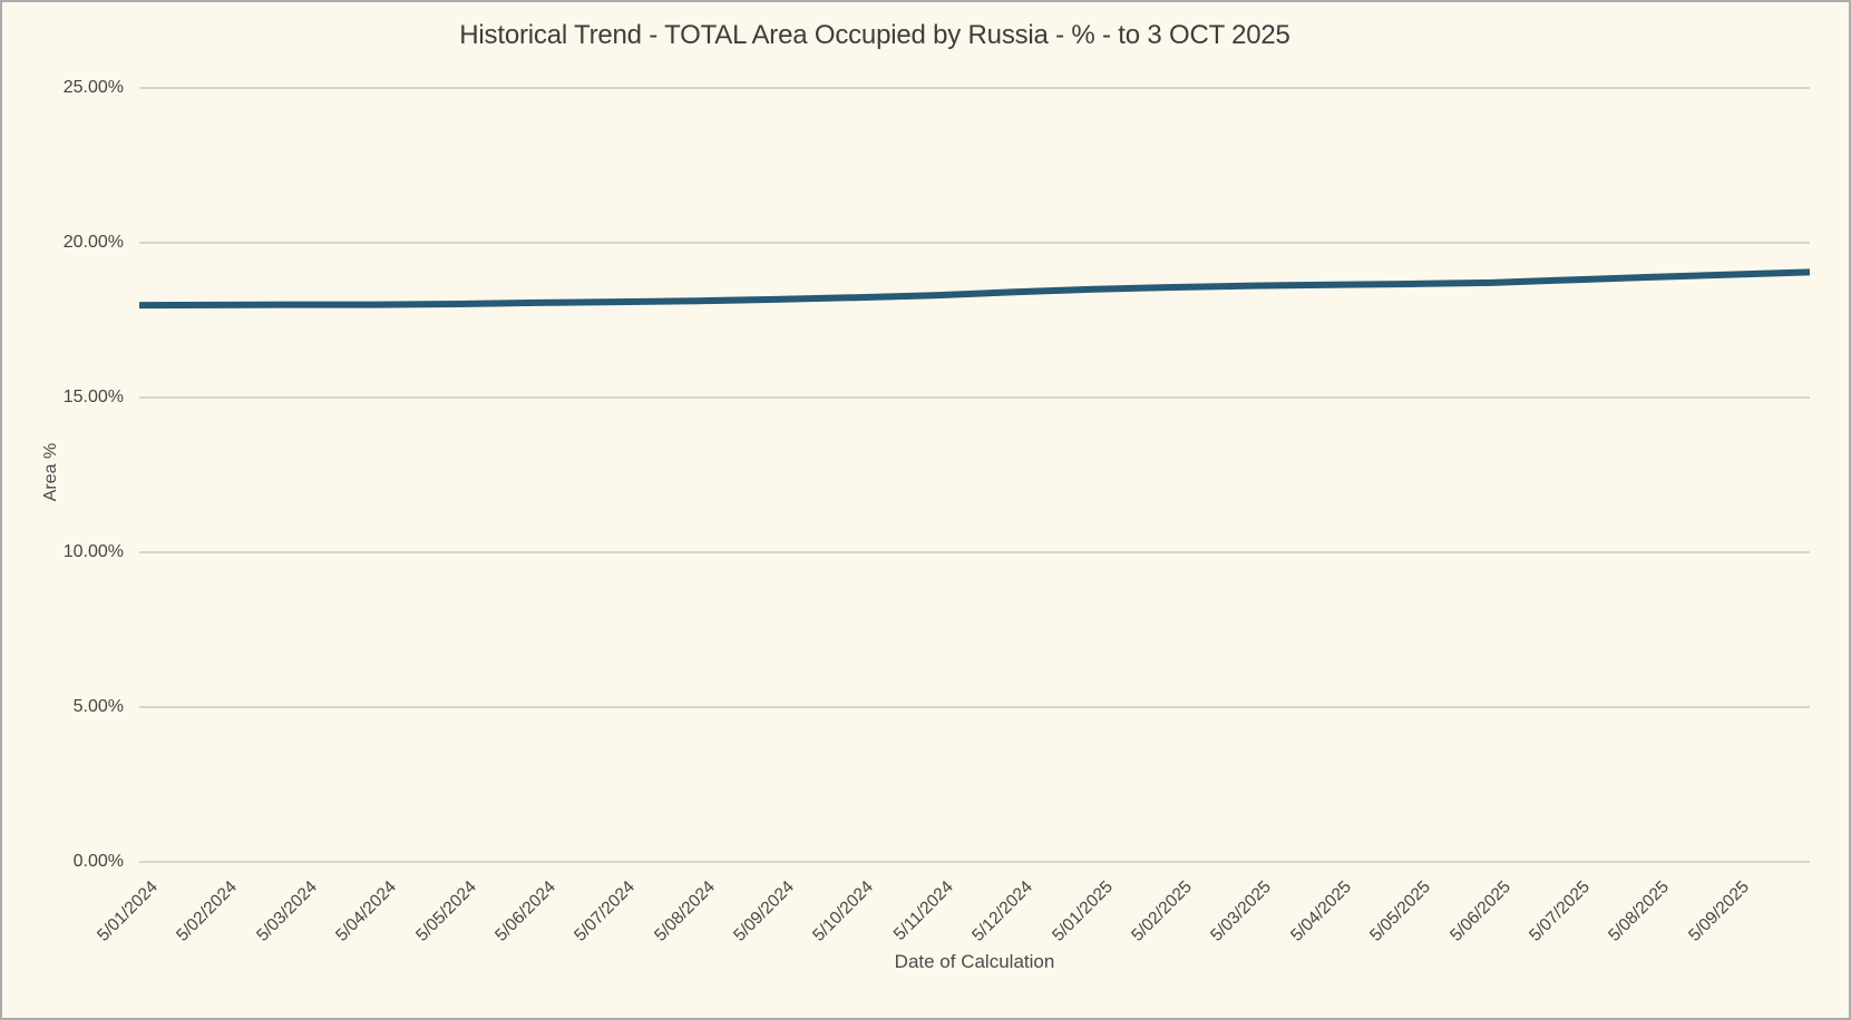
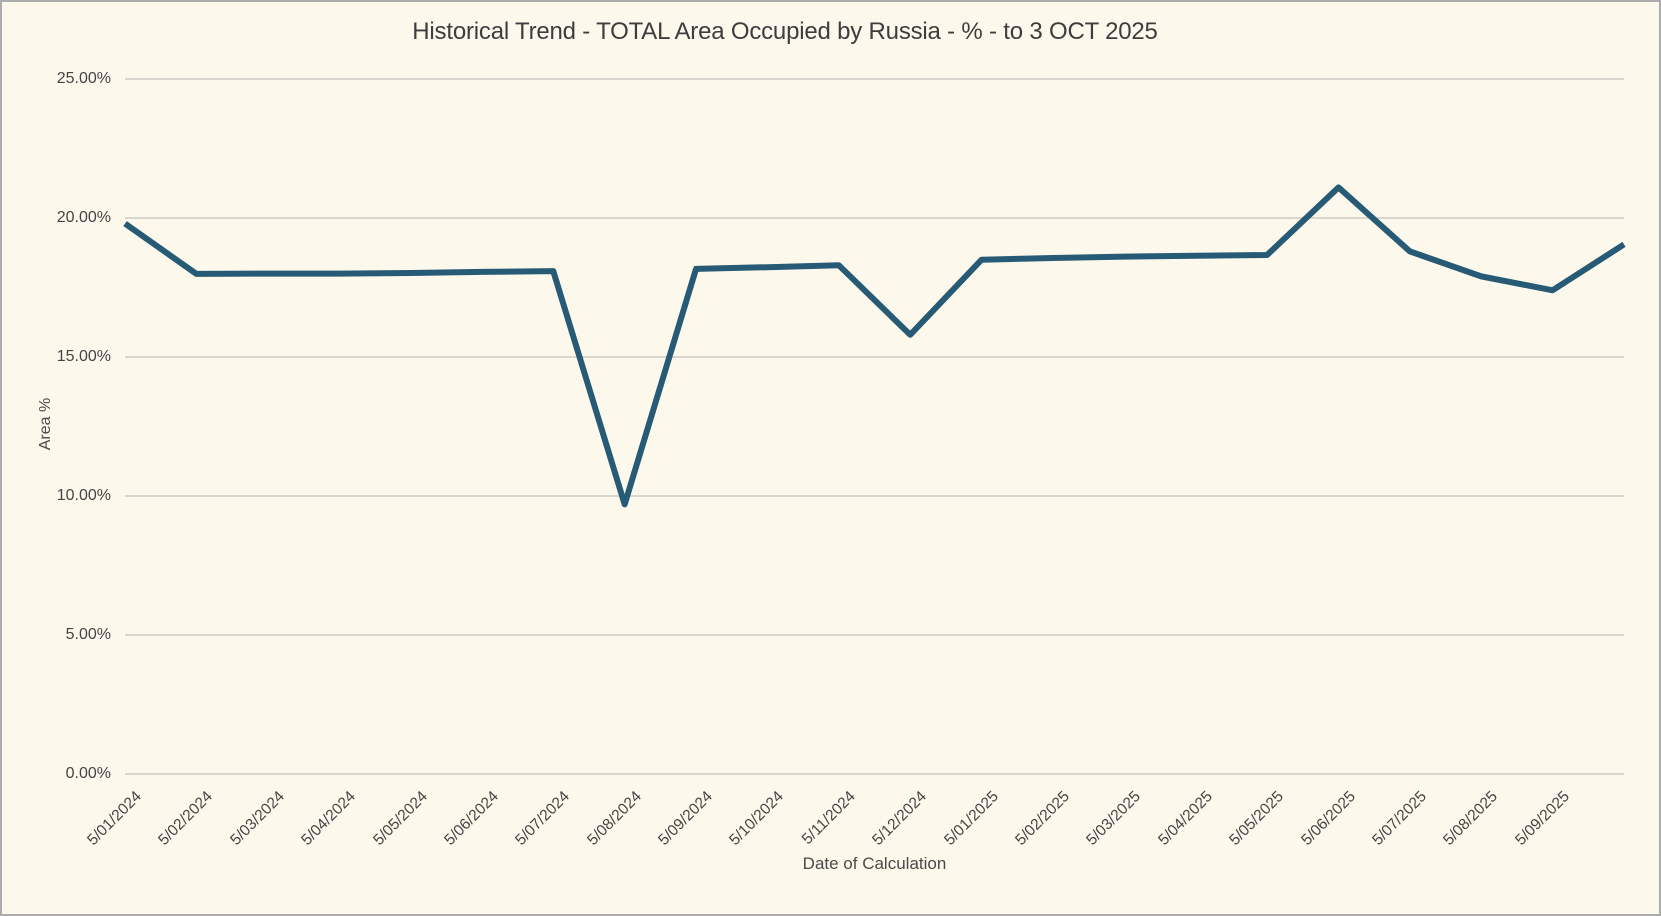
5/01/2024: 18.0% -> 19.8%
5/08/2024: 18.1% -> 9.7%
5/12/2024: 18.4% -> 15.8%
5/06/2025: 18.7% -> 21.1%
5/08/2025: 18.9% -> 17.9%
5/09/2025: 19.0% -> 17.4%
